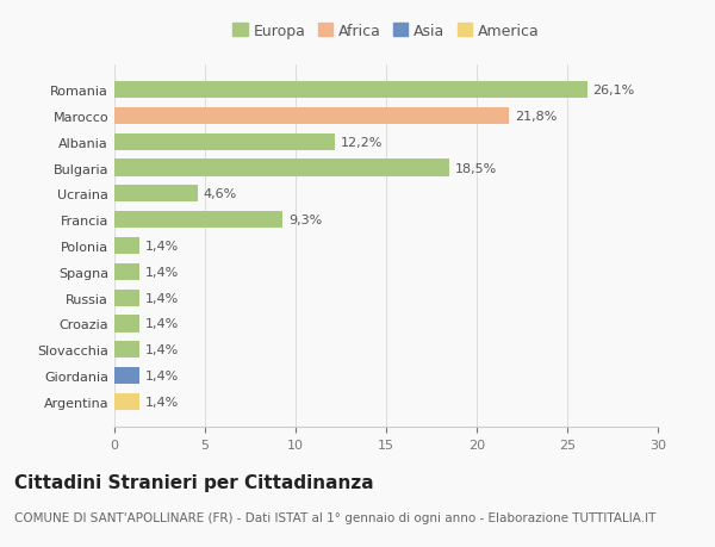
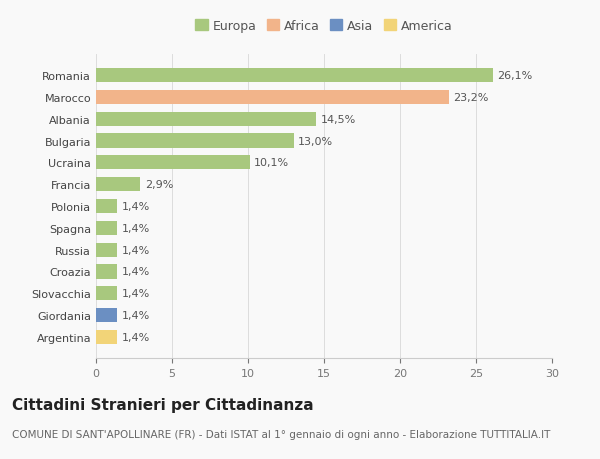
Marocco: 21,8% -> 23,2%
Albania: 12,2% -> 14,5%
Bulgaria: 18,5% -> 13,0%
Ucraina: 4,6% -> 10,1%
Francia: 9,3% -> 2,9%
